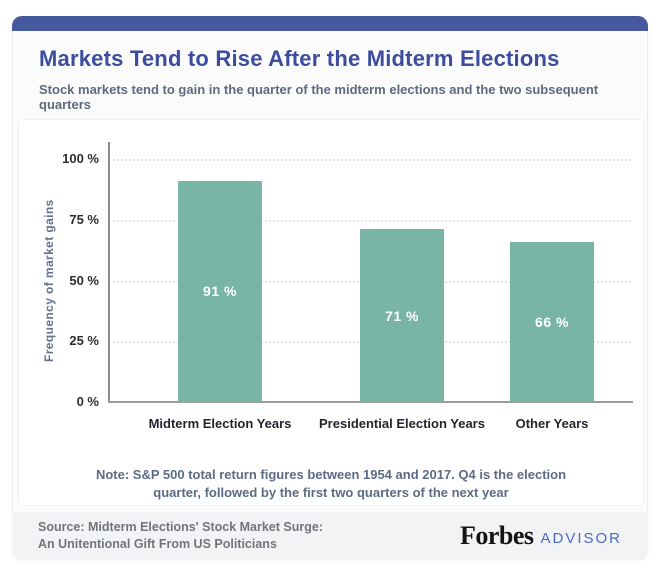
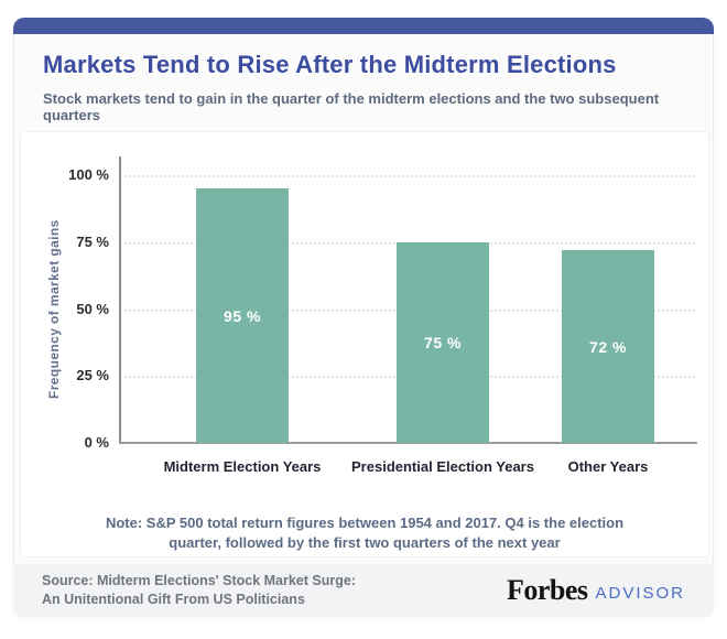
Midterm Election Years: 91 -> 95
Presidential Election Years: 71 -> 75
Other Years: 66 -> 72
